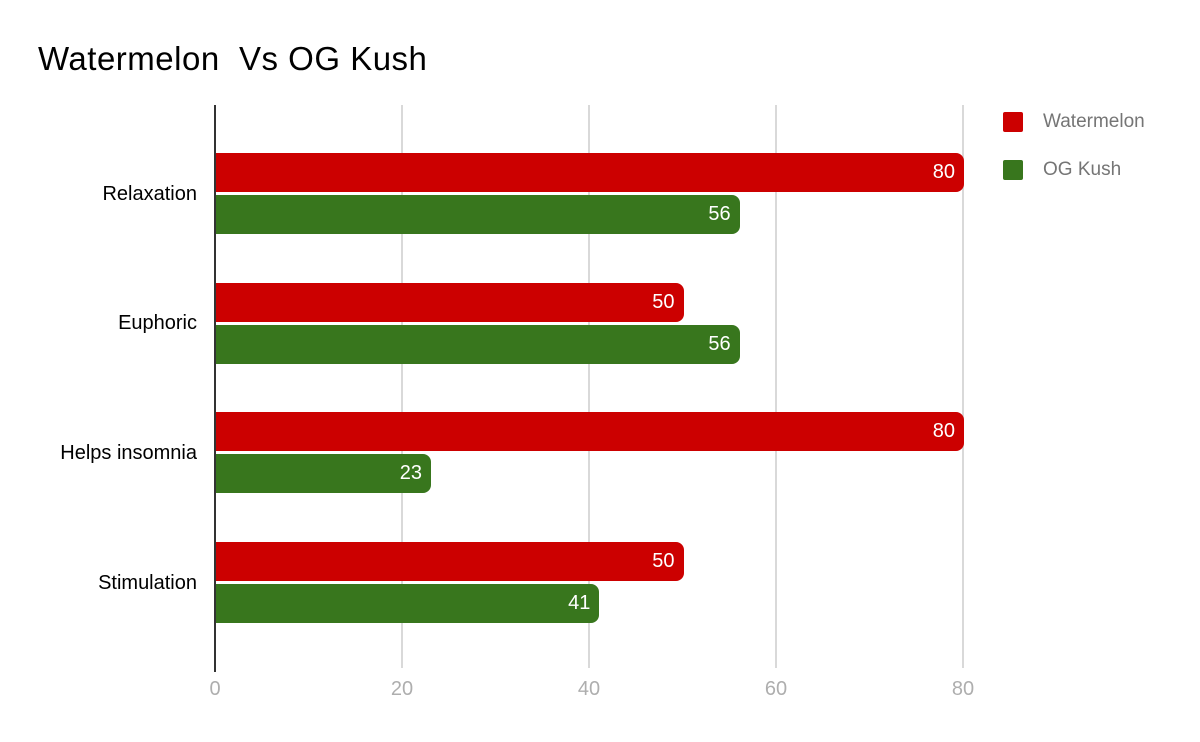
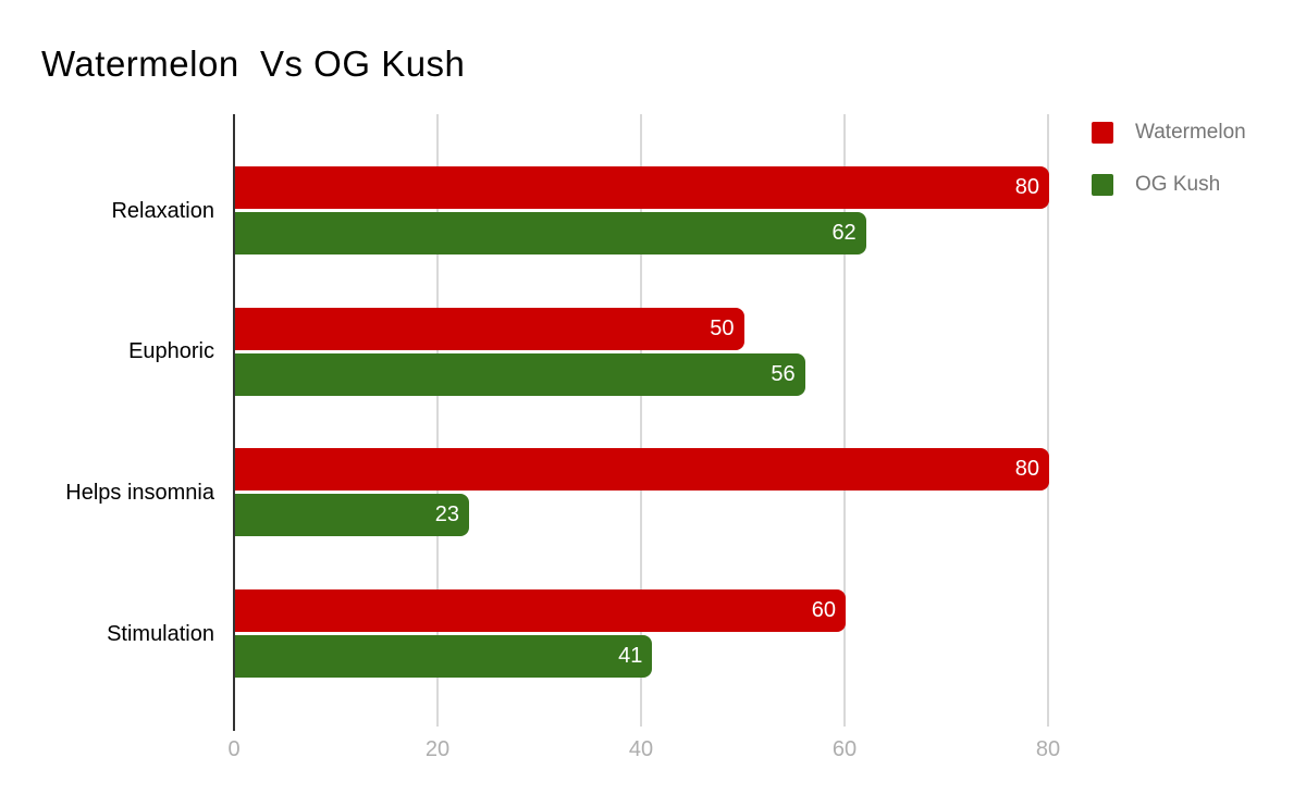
OG Kush/Relaxation: 56 -> 62
Watermelon/Stimulation: 50 -> 60
